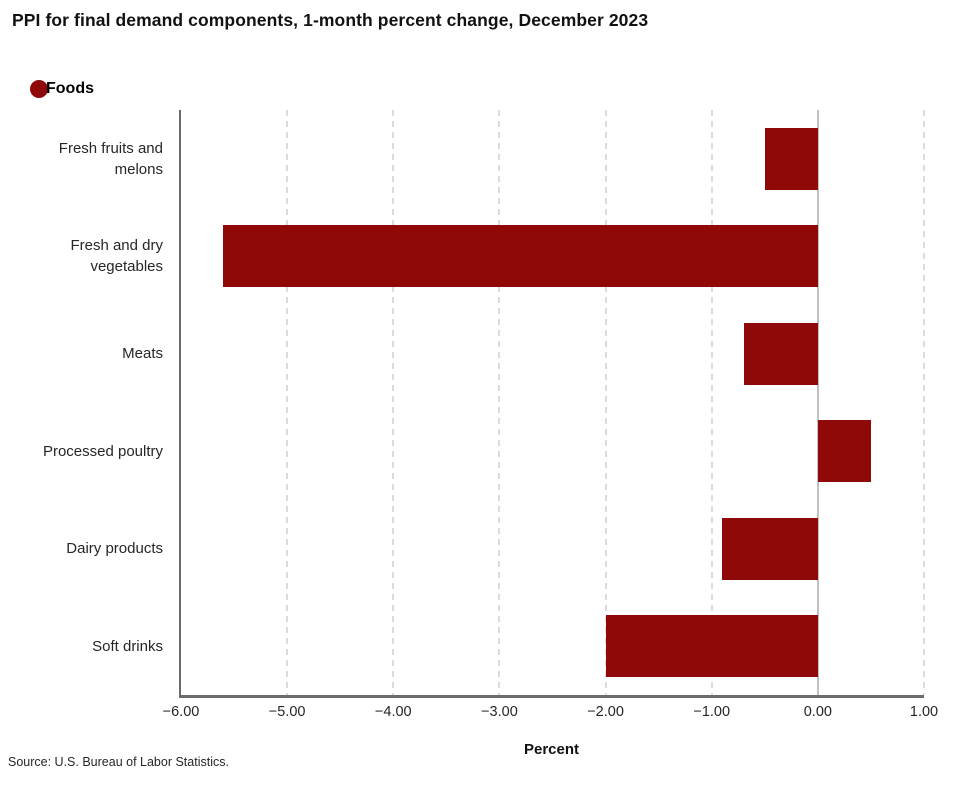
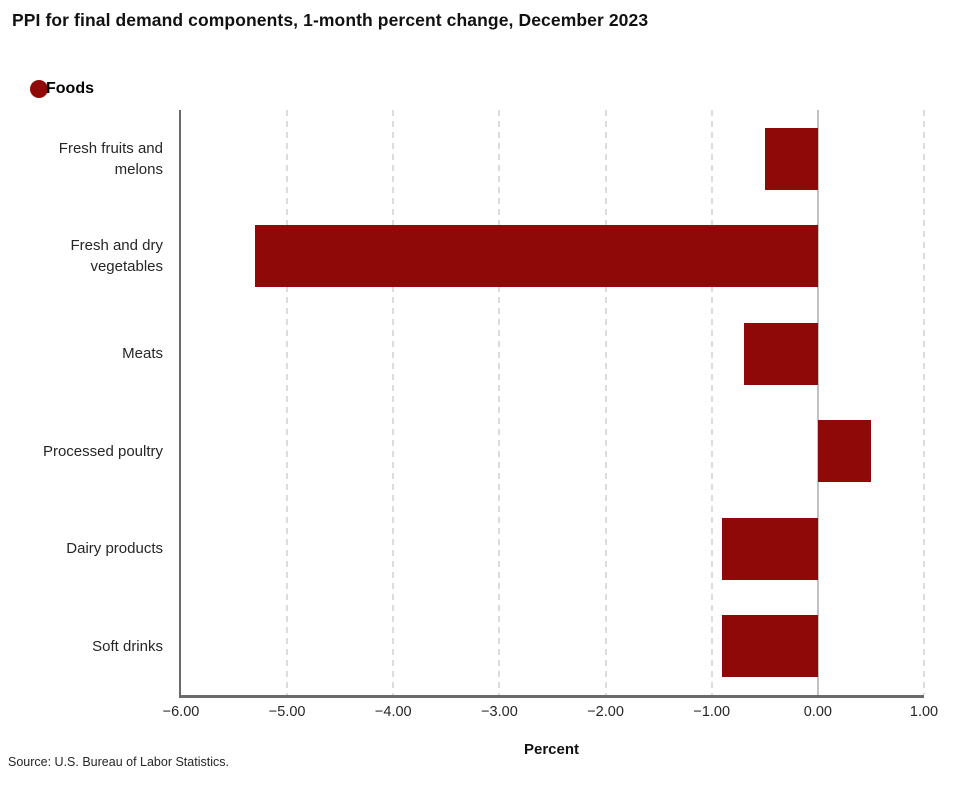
Fresh and dry vegetables: -5.6 -> -5.3
Soft drinks: -2.0 -> -0.9
